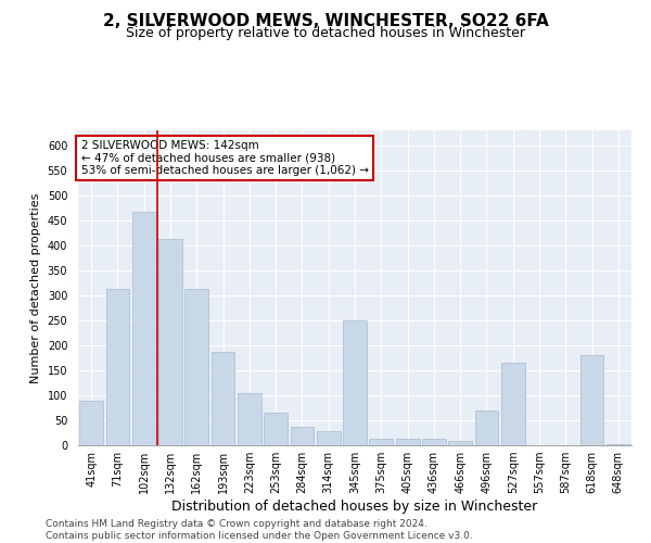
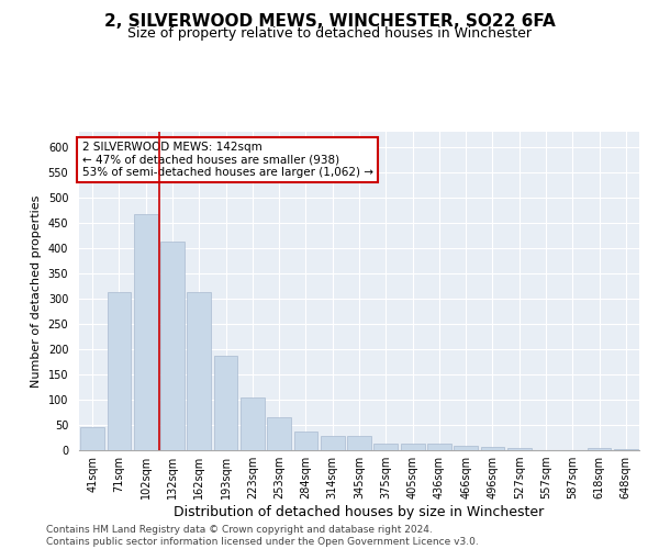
41sqm: 90 -> 46
345sqm: 250 -> 29
496sqm: 70 -> 7
527sqm: 165 -> 4
618sqm: 180 -> 4
